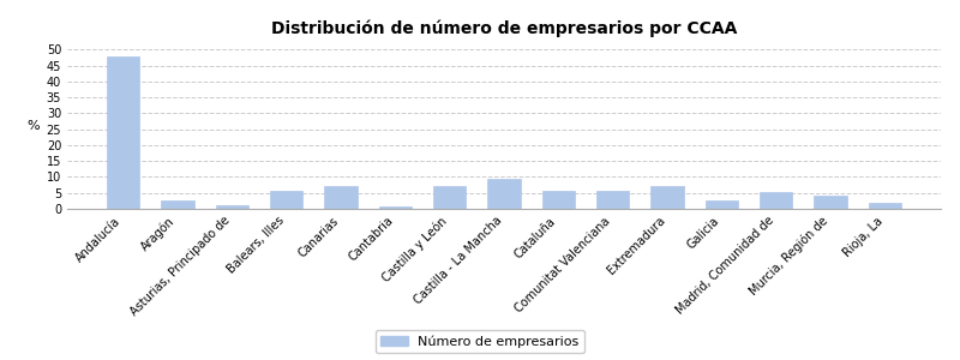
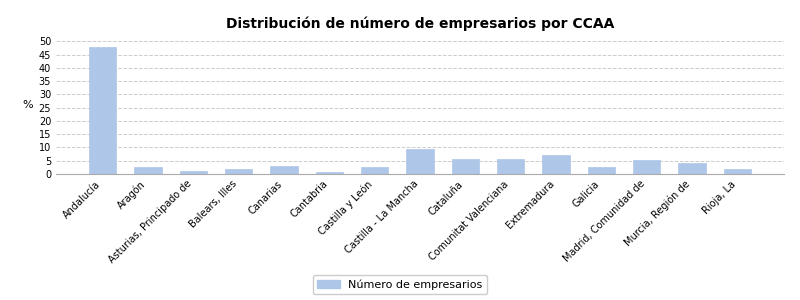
Balears, Illes: 5.5 -> 1.7
Canarias: 7.0 -> 3.2
Castilla y León: 7.0 -> 2.5
